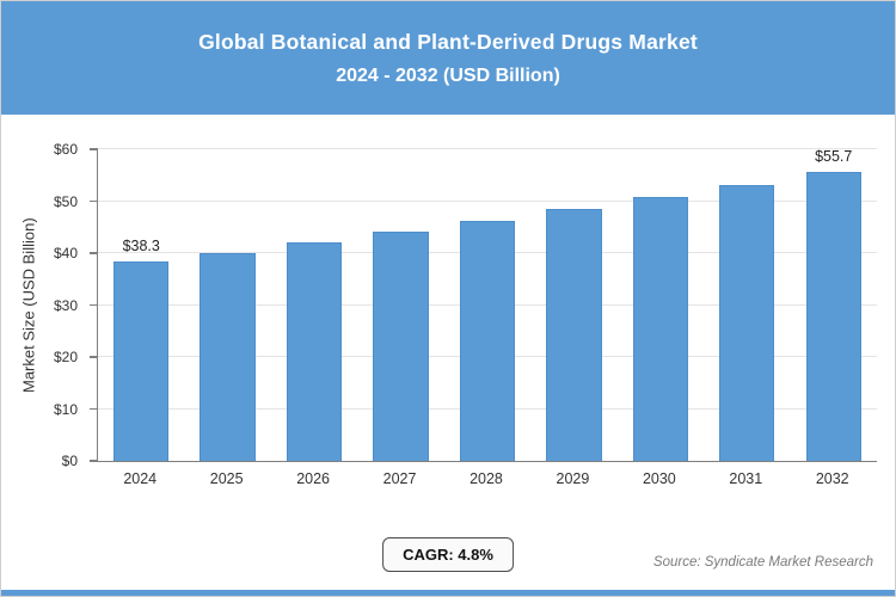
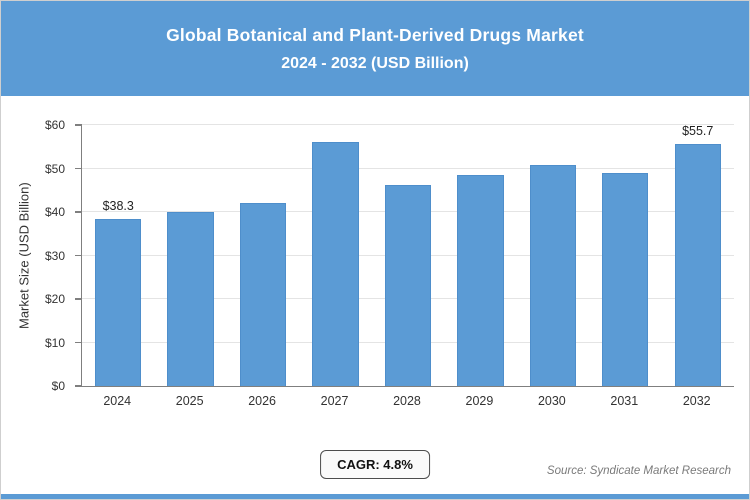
2027: $44 -> $56
2031: $53 -> $49
